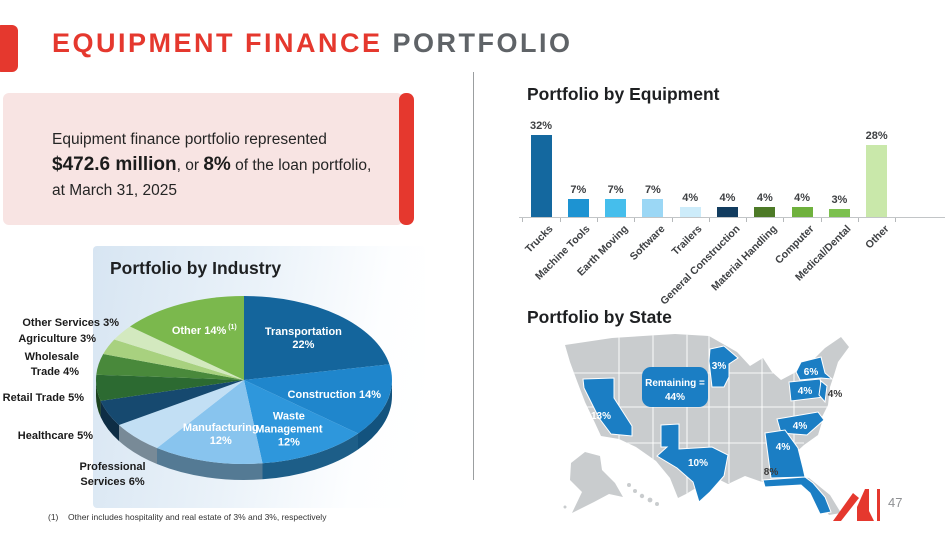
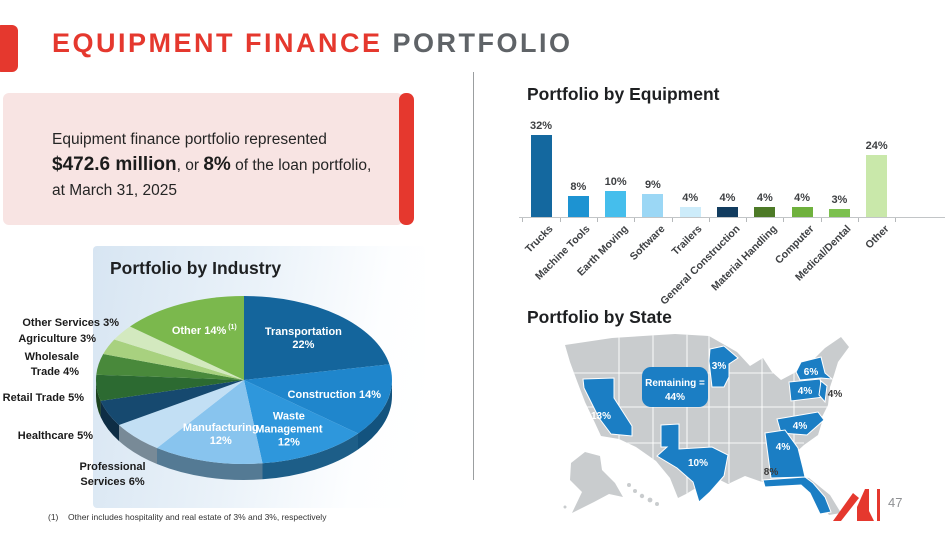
Portfolio by Equipment/Machine Tools: 7% -> 8%
Portfolio by Equipment/Earth Moving: 7% -> 10%
Portfolio by Equipment/Software: 7% -> 9%
Portfolio by Equipment/Other: 28% -> 24%
